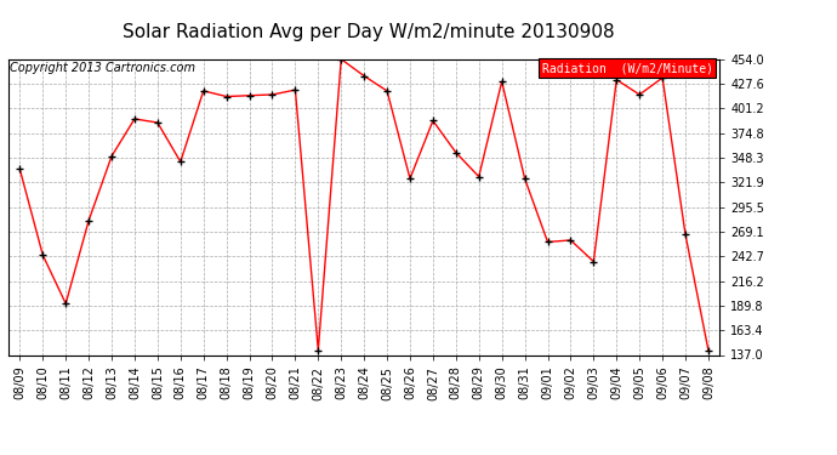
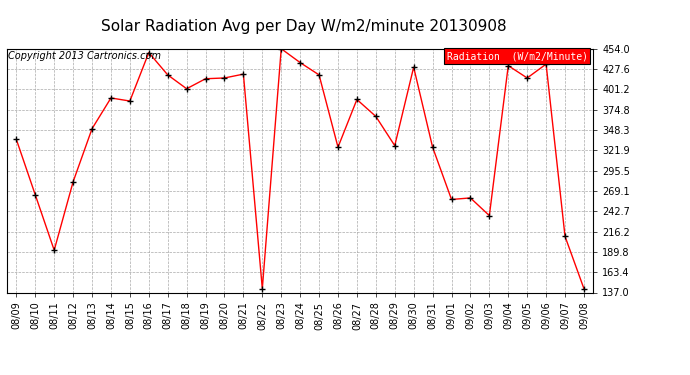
08/10: 244 -> 264
08/16: 344 -> 449
08/18: 414 -> 402
08/28: 354 -> 366
09/07: 266 -> 210
